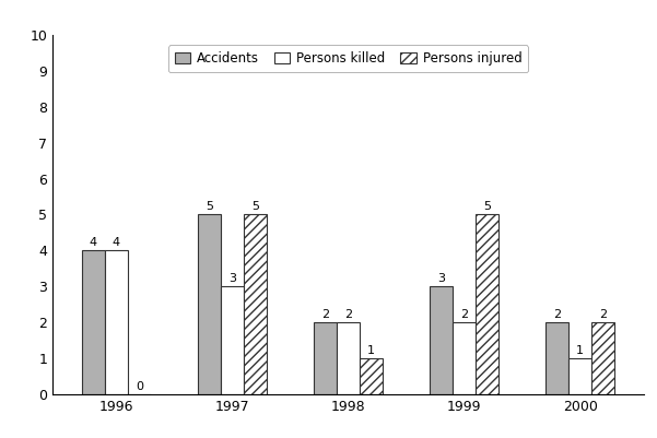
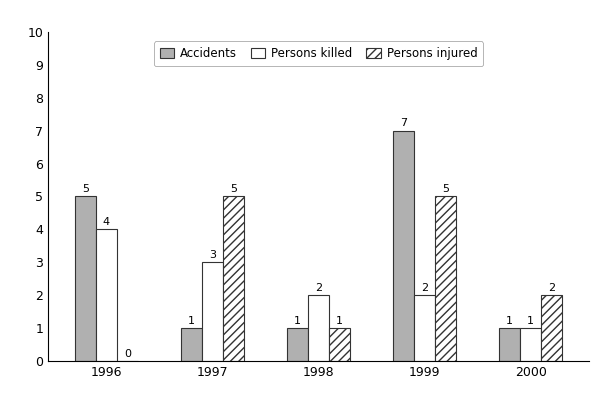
Accidents/1996: 4 -> 5
Accidents/1997: 5 -> 1
Accidents/1998: 2 -> 1
Accidents/1999: 3 -> 7
Accidents/2000: 2 -> 1
